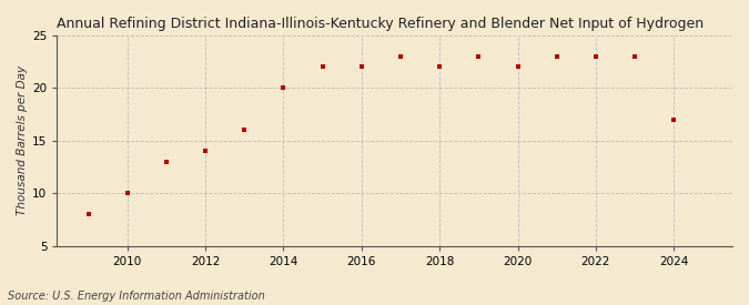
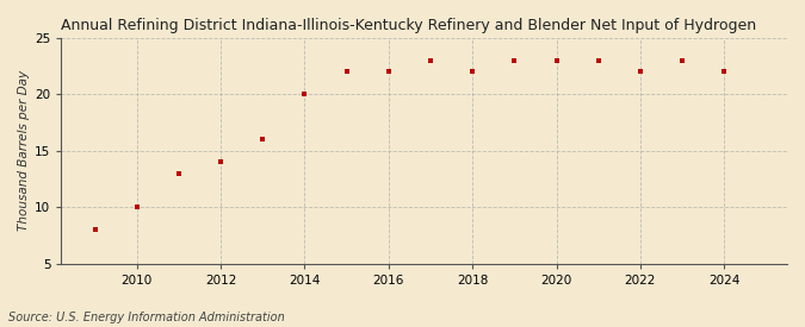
2020: 22 -> 23
2022: 23 -> 22
2024: 17 -> 22
